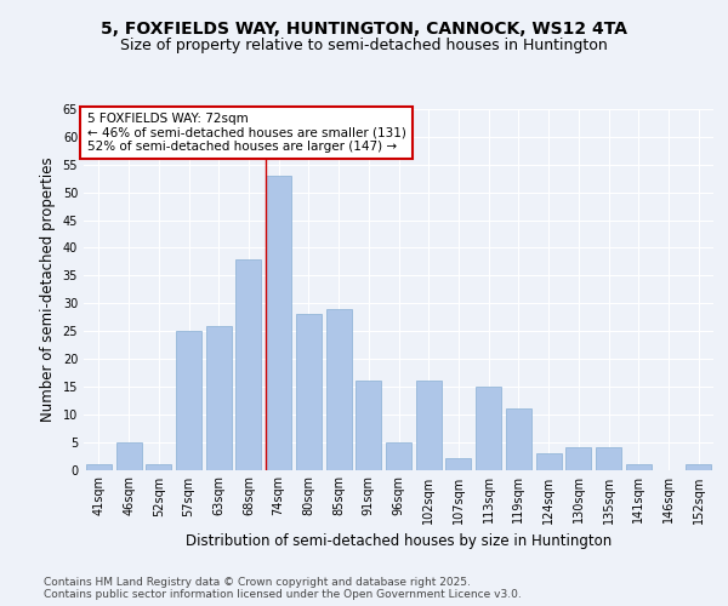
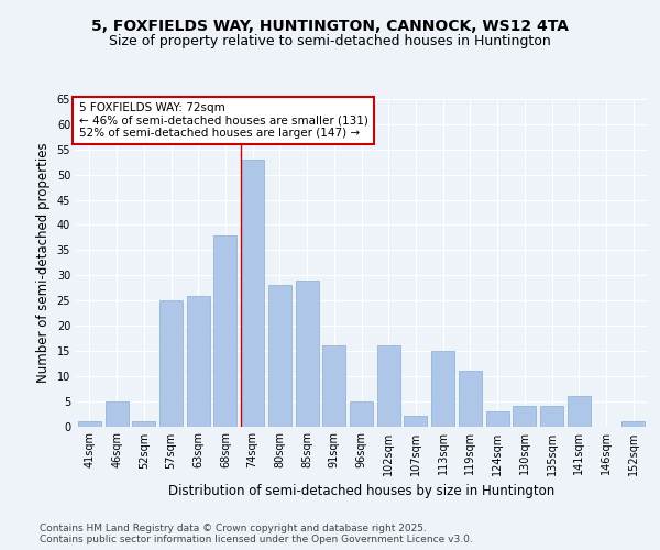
141sqm: 1 -> 6
